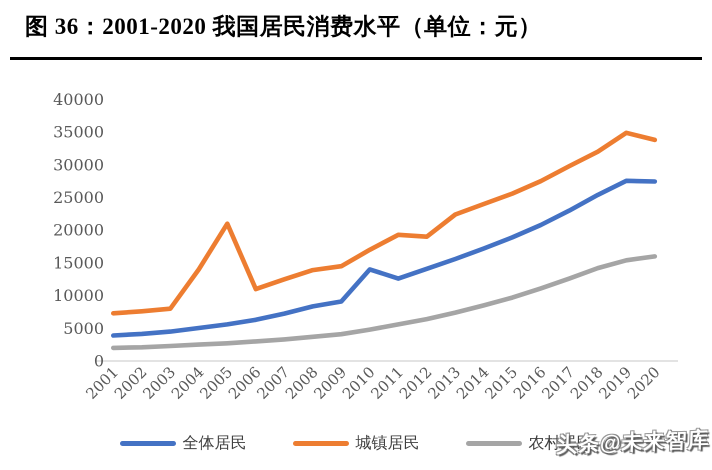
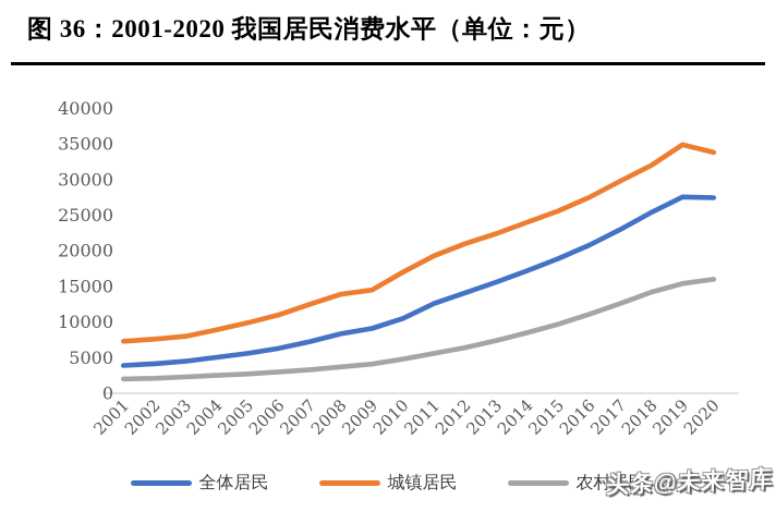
城镇居民/2004: 14000 -> 9000
城镇居民/2005: 21000 -> 10000
全体居民/2010: 14000 -> 10000
城镇居民/2012: 19000 -> 21000
